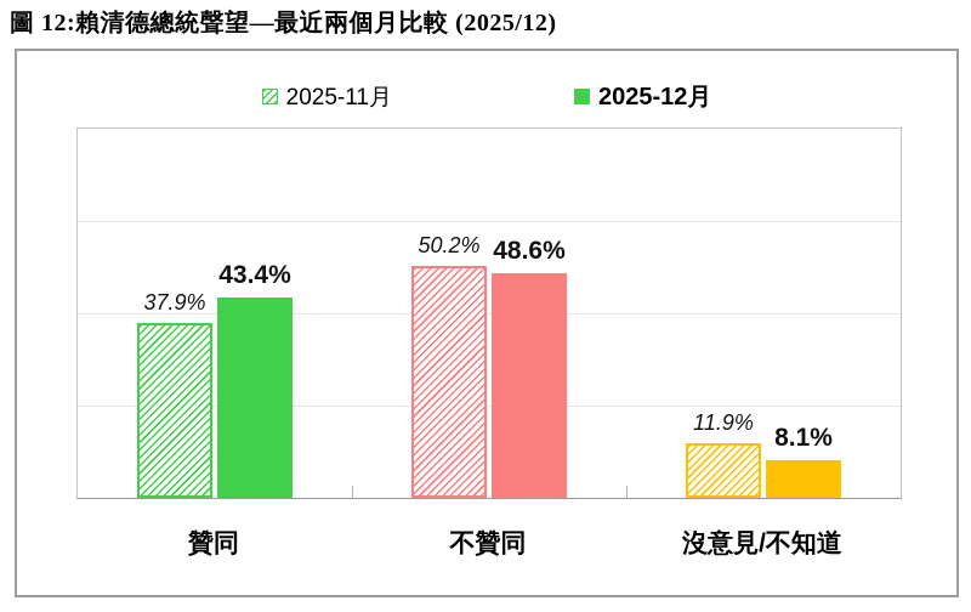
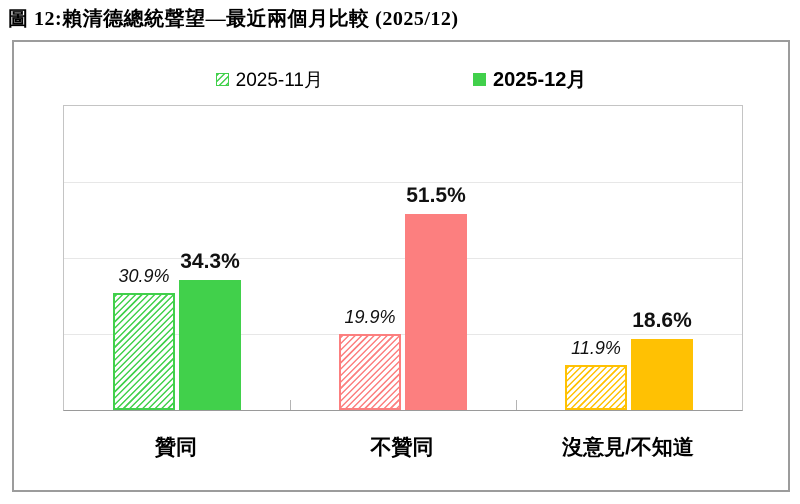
2025-11月/贊同: 37.9% -> 30.9%
2025-12月/贊同: 43.4% -> 34.3%
2025-11月/不贊同: 50.2% -> 19.9%
2025-12月/不贊同: 48.6% -> 51.5%
2025-12月/沒意見/不知道: 8.1% -> 18.6%
